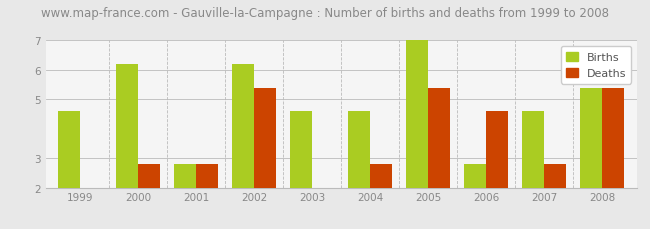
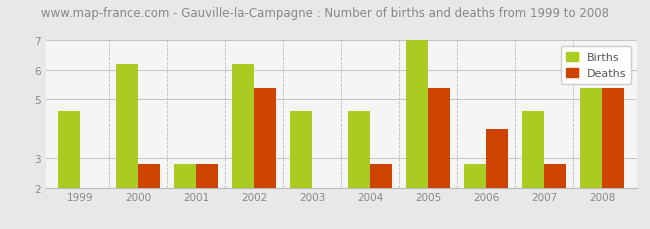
Deaths/2006: 4.6 -> 4.0
